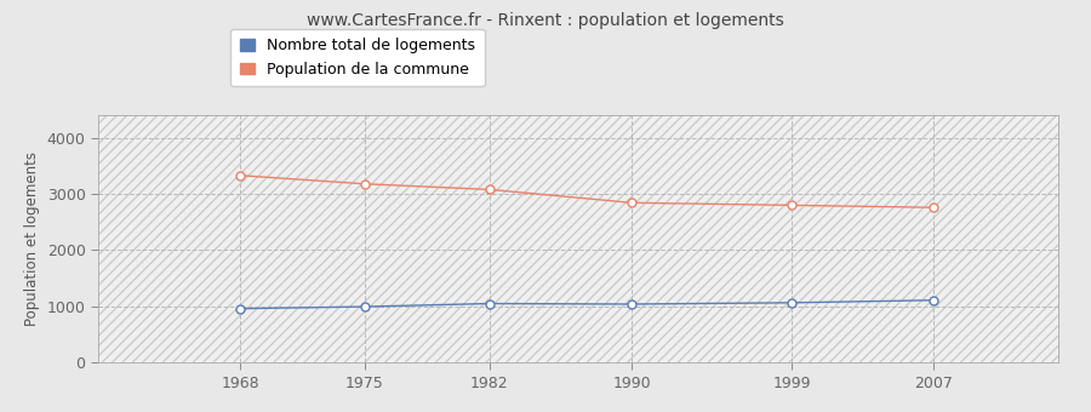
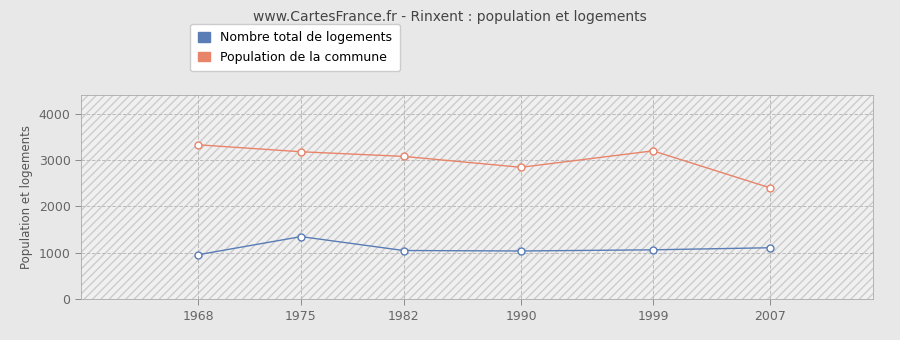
Nombre total de logements/1975: 1000 -> 1350
Population de la commune/1999: 2800 -> 3200
Population de la commune/2007: 2760 -> 2400
